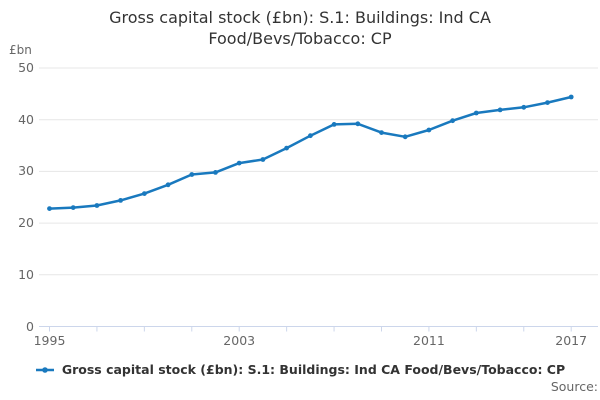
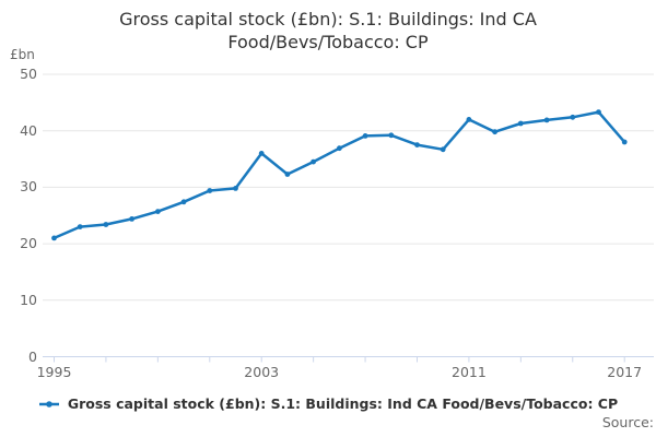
1995: 23 -> 21
2003: 32 -> 36
2011: 38 -> 42
2017: 44 -> 38
